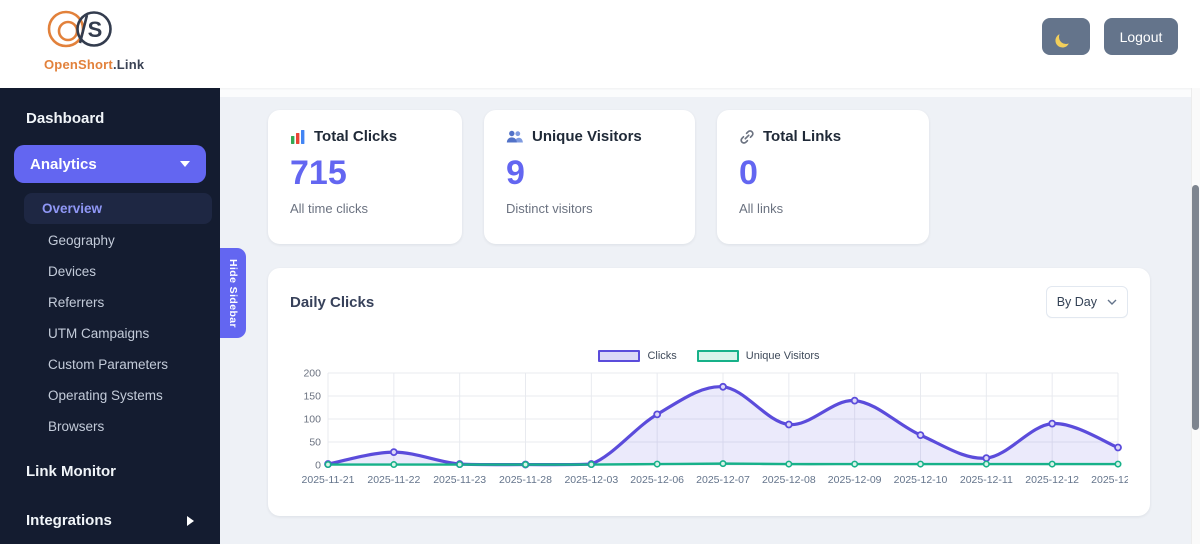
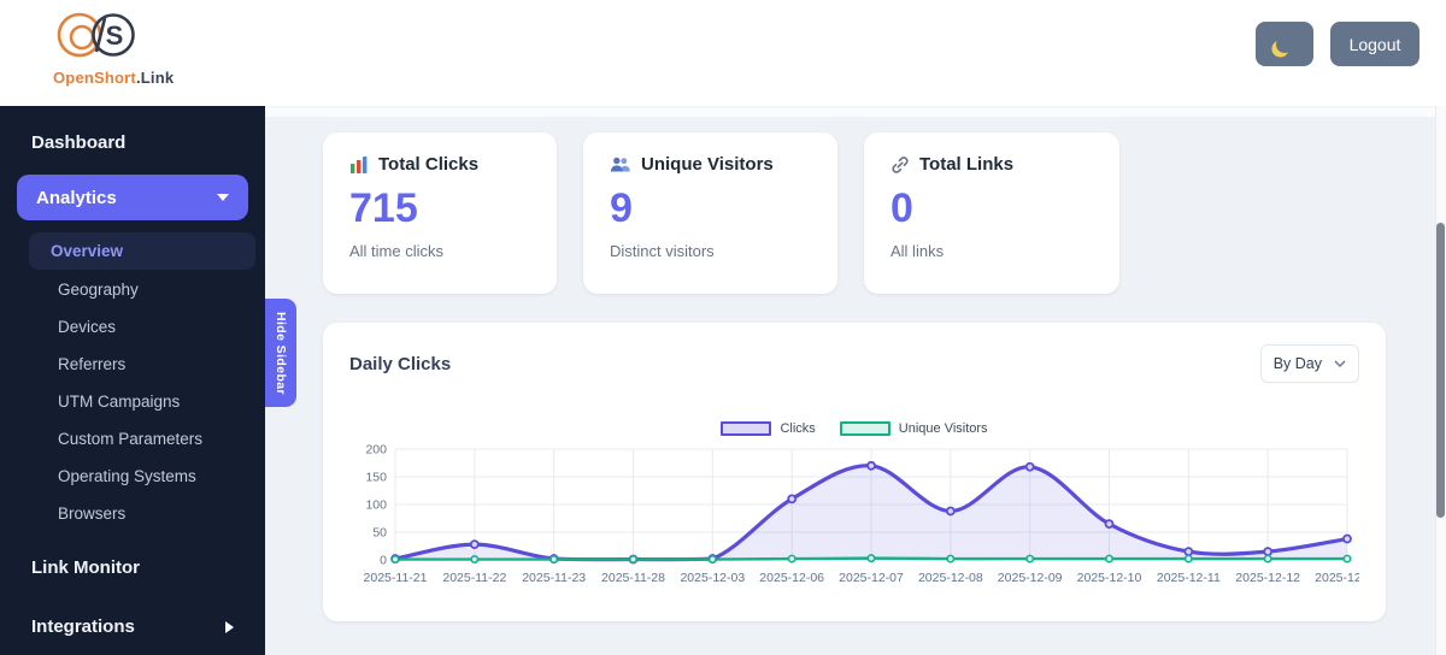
Clicks/2025-12-09: 140 -> 170
Clicks/2025-12-12: 90 -> 20
